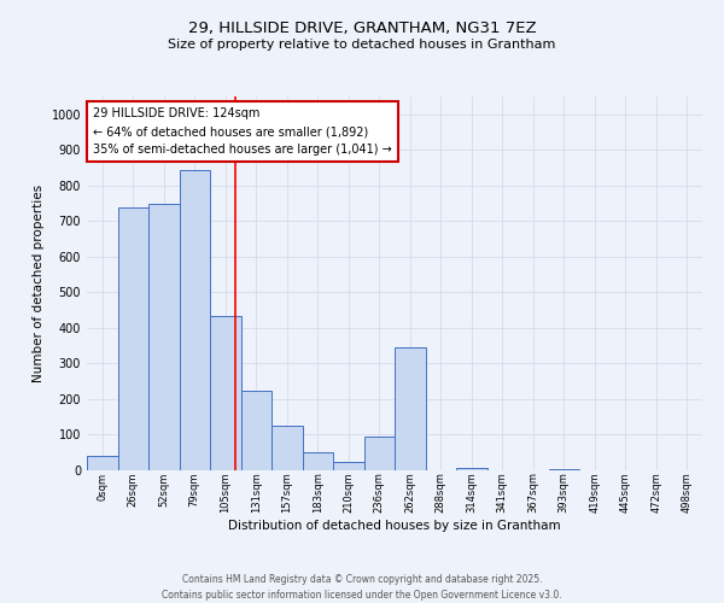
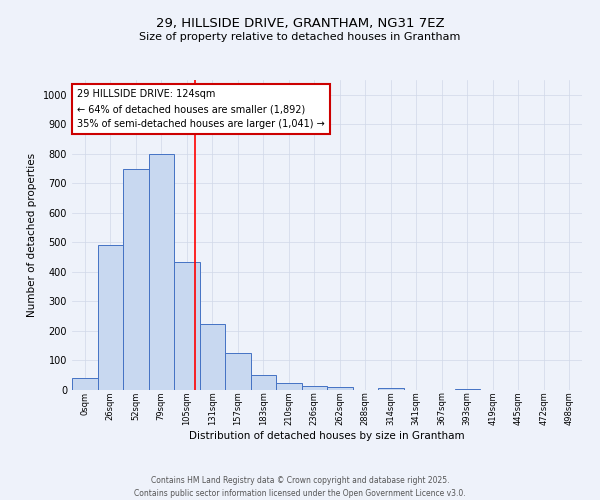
26sqm: 740 -> 490
79sqm: 845 -> 800
236sqm: 95 -> 13
262sqm: 345 -> 10
